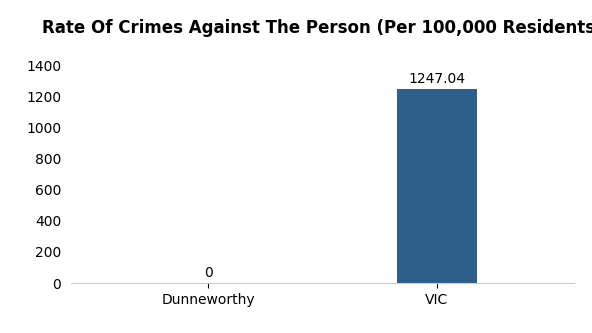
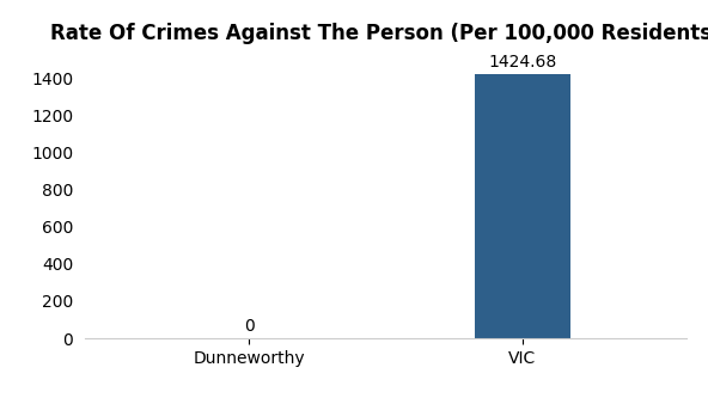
VIC: 1247.04 -> 1424.68
